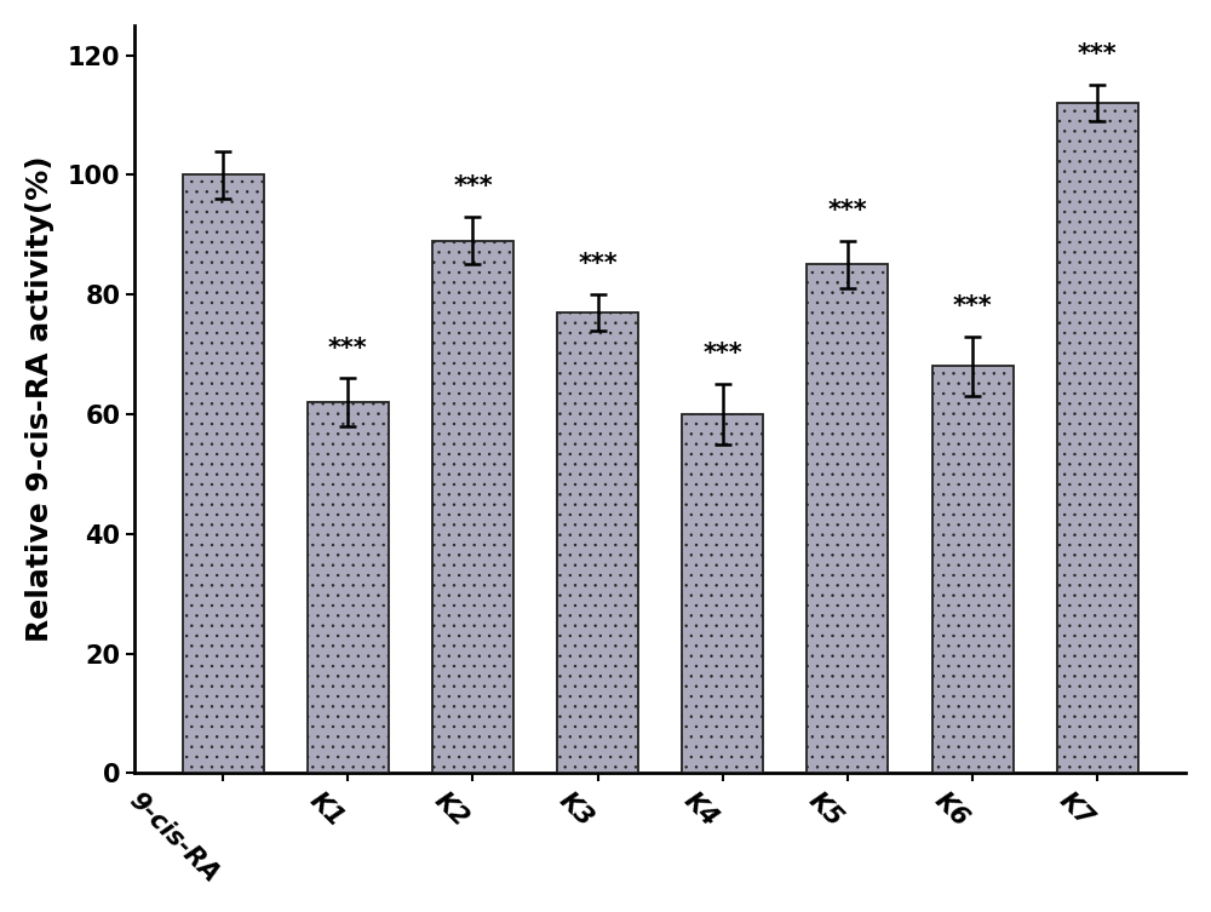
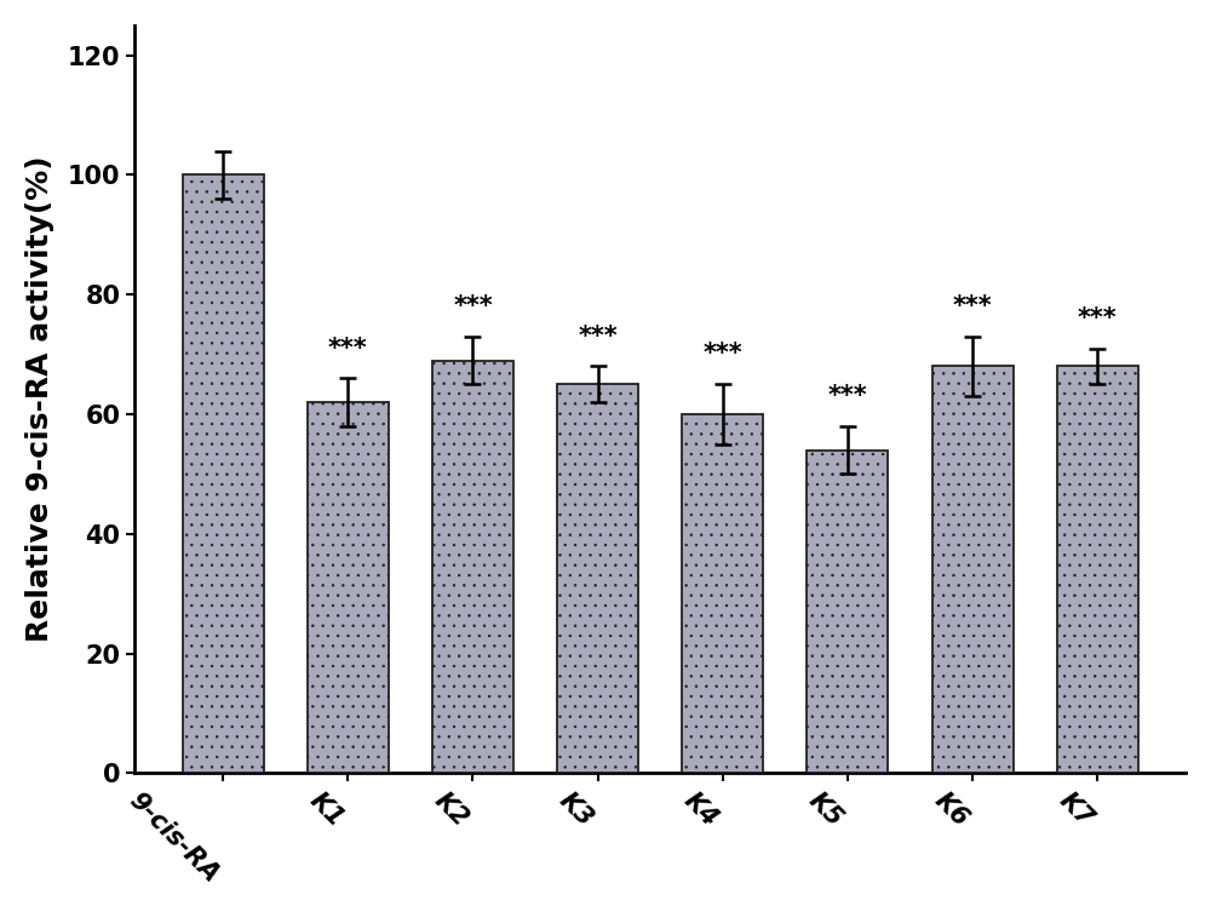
K2: 89 -> 69
K3: 77 -> 65
K5: 85 -> 54
K7: 112 -> 68
